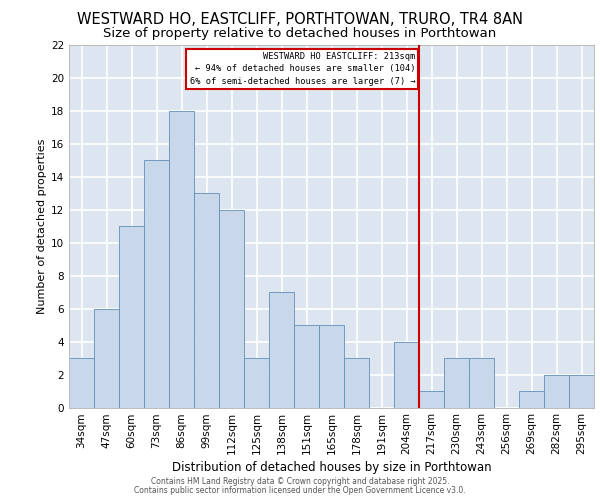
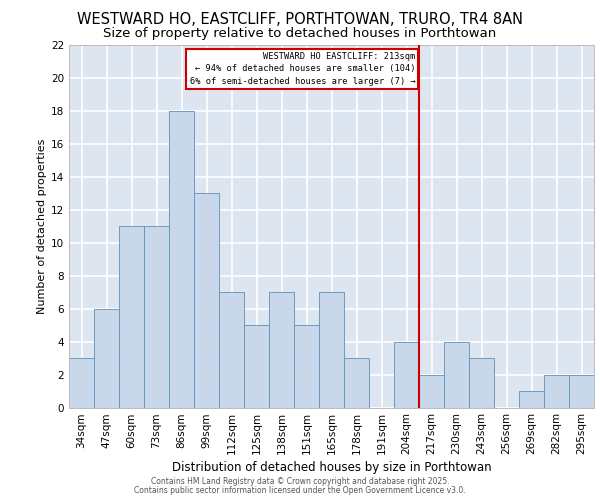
73sqm: 15 -> 11
112sqm: 12 -> 7
125sqm: 3 -> 5
165sqm: 5 -> 7
217sqm: 1 -> 2
230sqm: 3 -> 4
